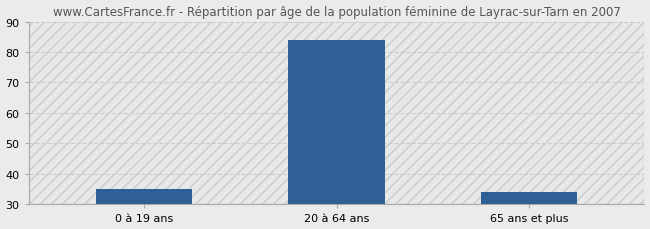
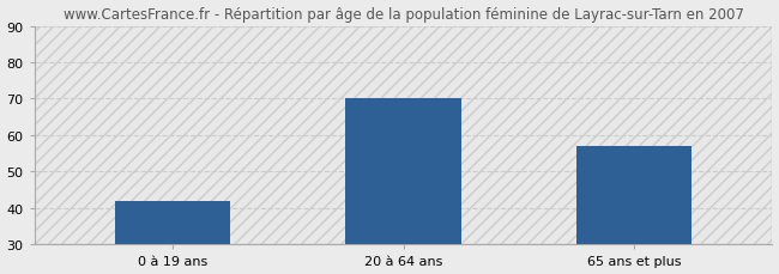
0 à 19 ans: 35 -> 42
20 à 64 ans: 84 -> 70
65 ans et plus: 34 -> 57
